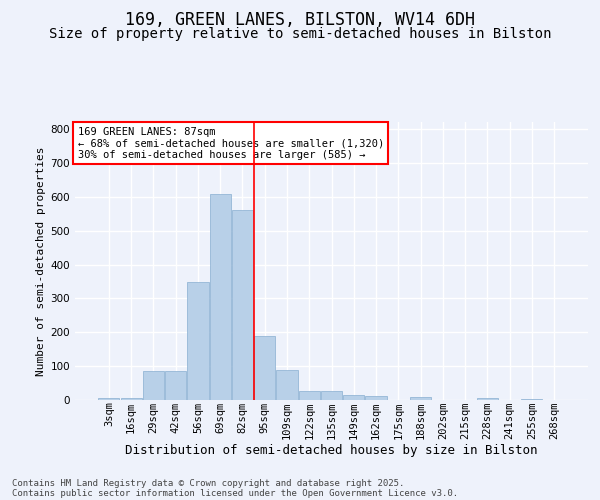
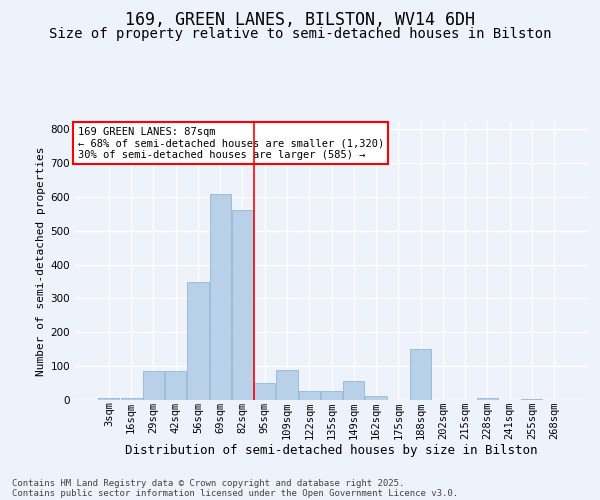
95sqm: 190 -> 50
149sqm: 15 -> 55
188sqm: 8 -> 150
